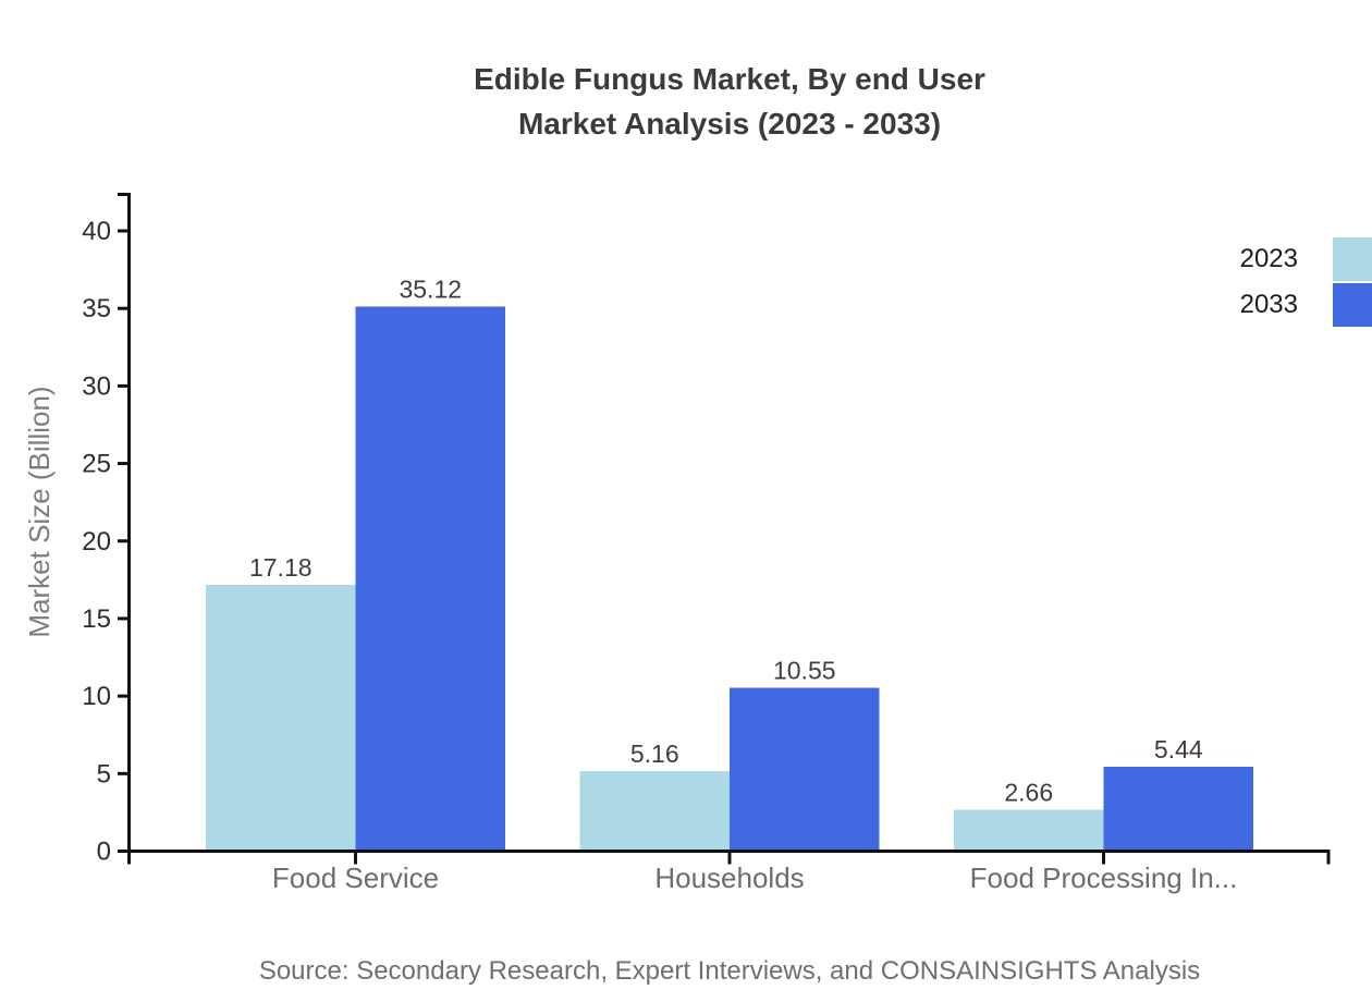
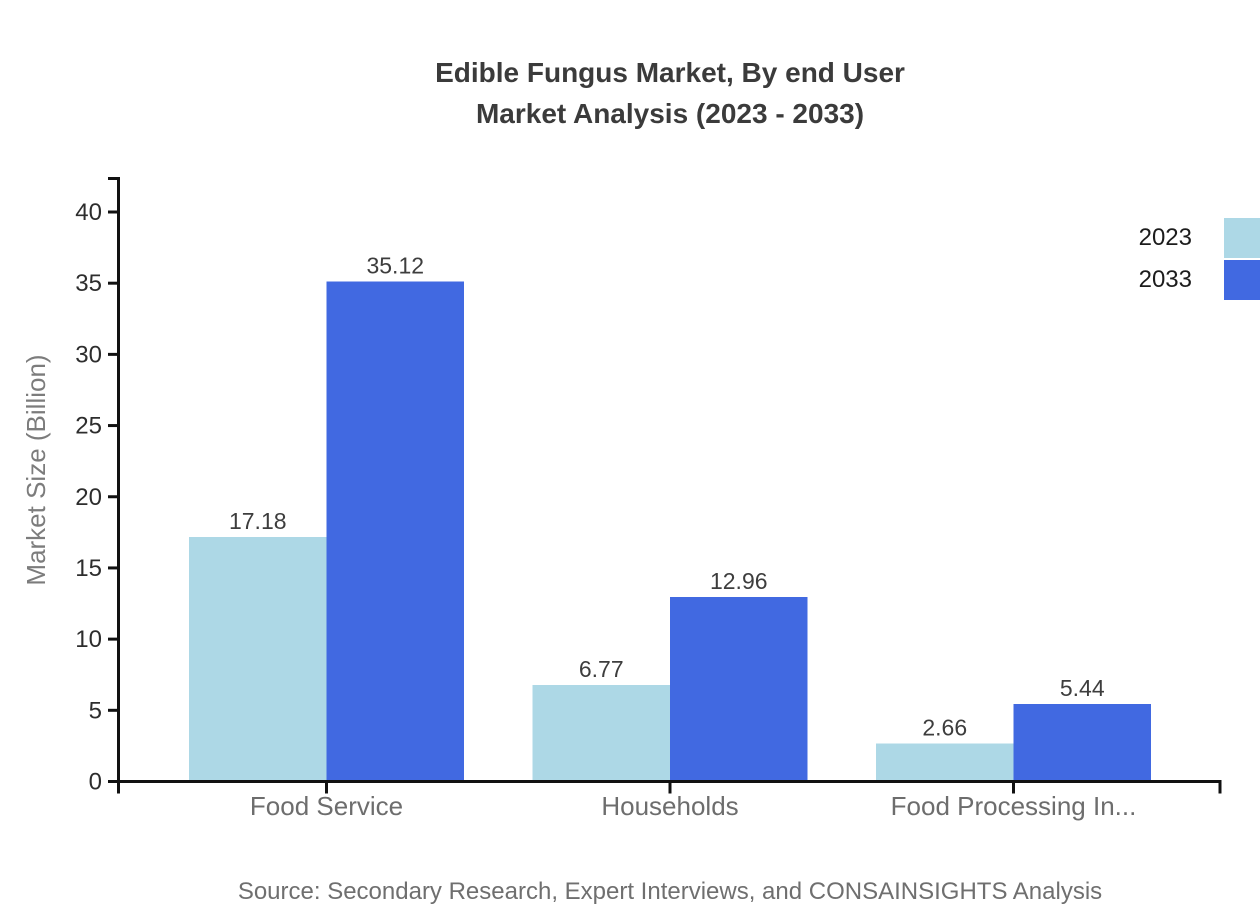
2023/Households: 5.16 -> 6.77
2033/Households: 10.55 -> 12.96
